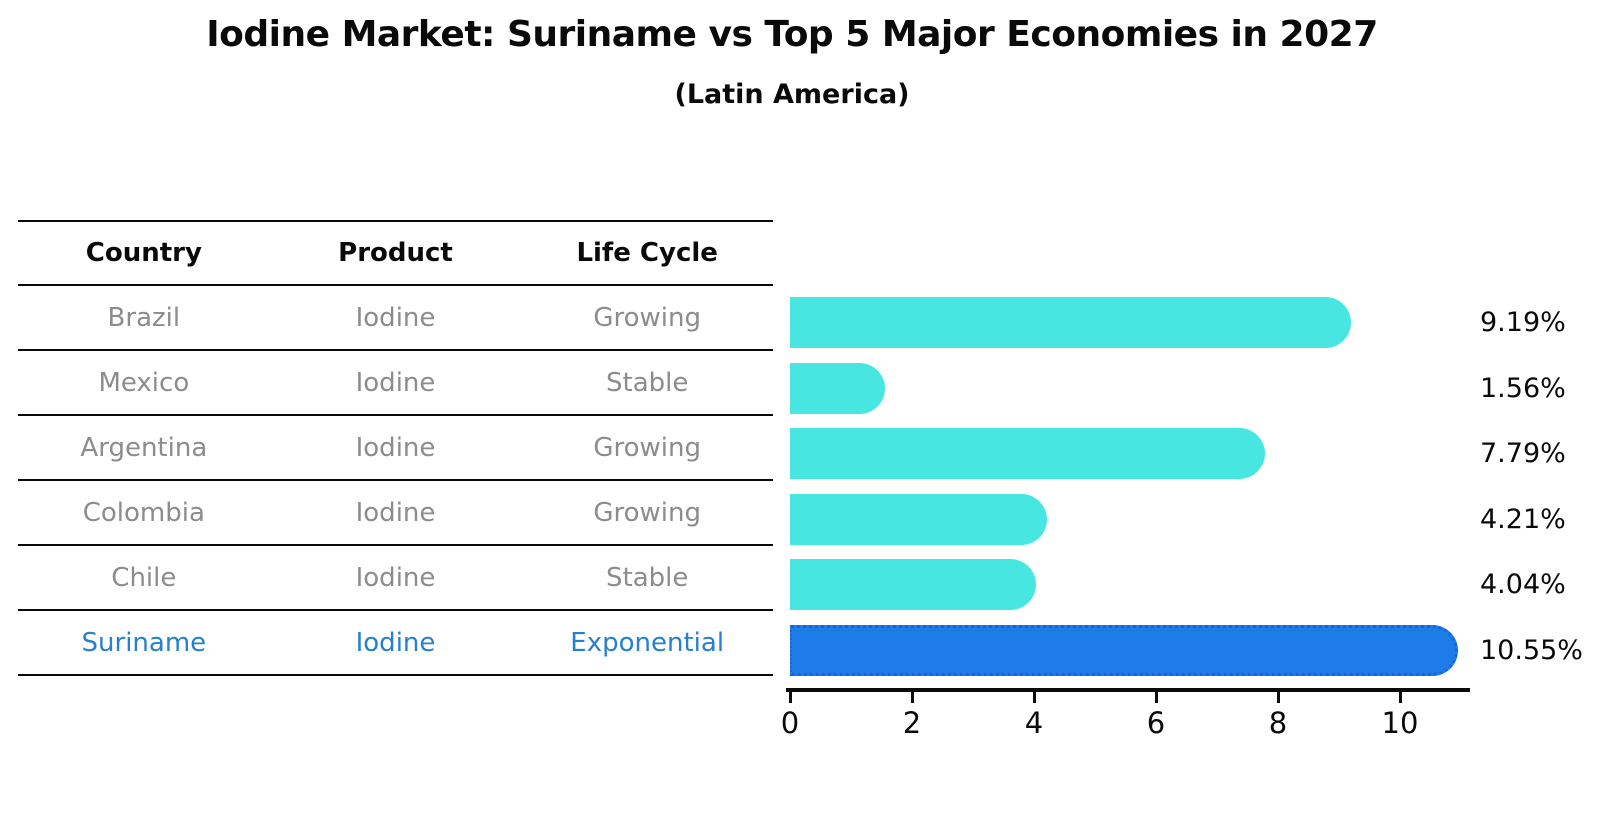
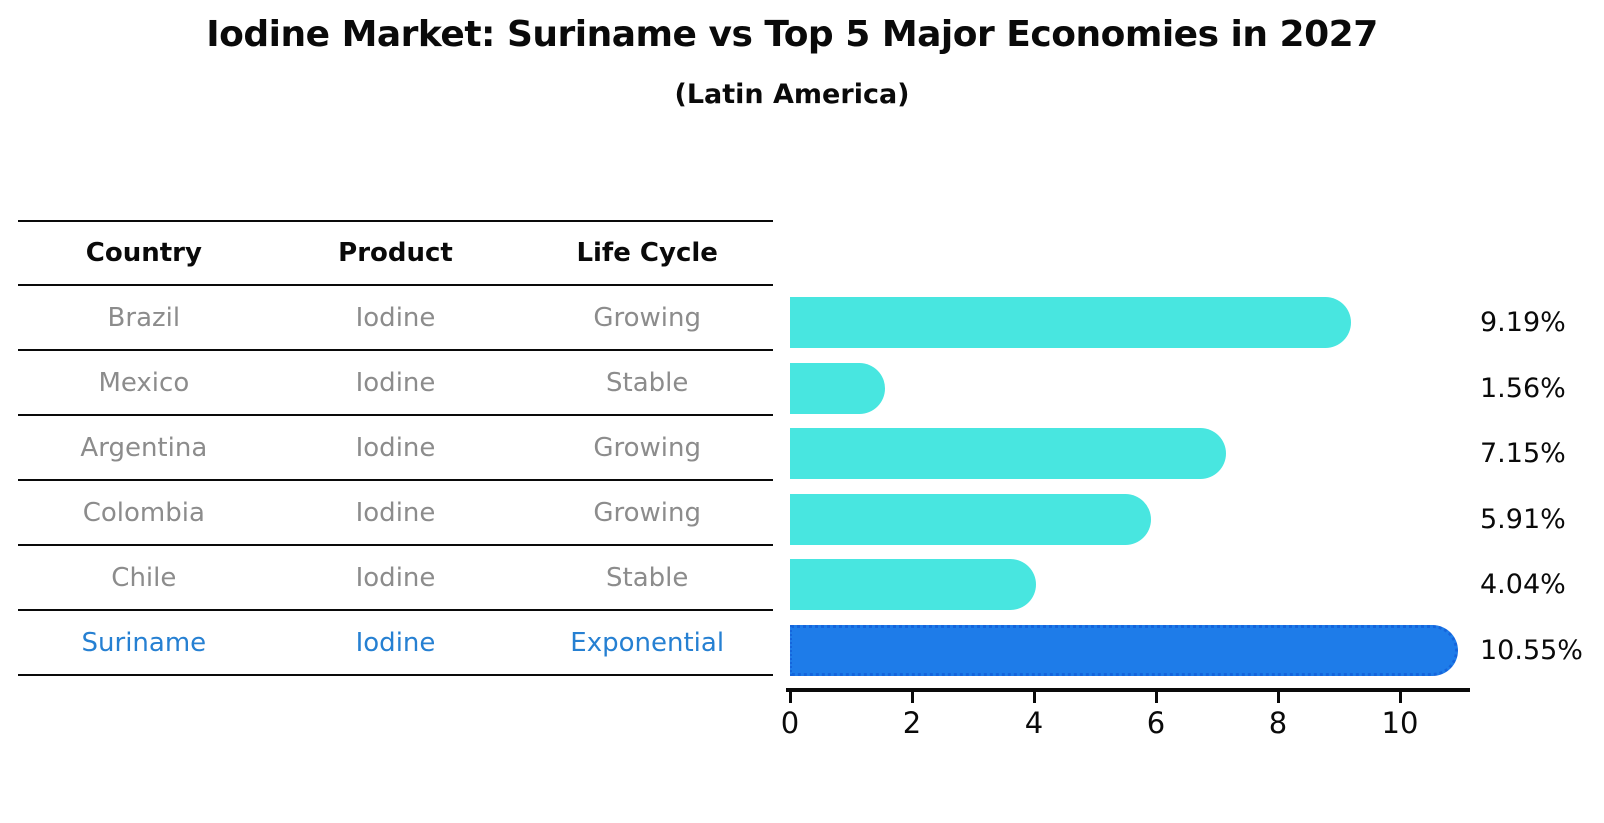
Argentina: 7.79% -> 7.15%
Colombia: 4.21% -> 5.91%
